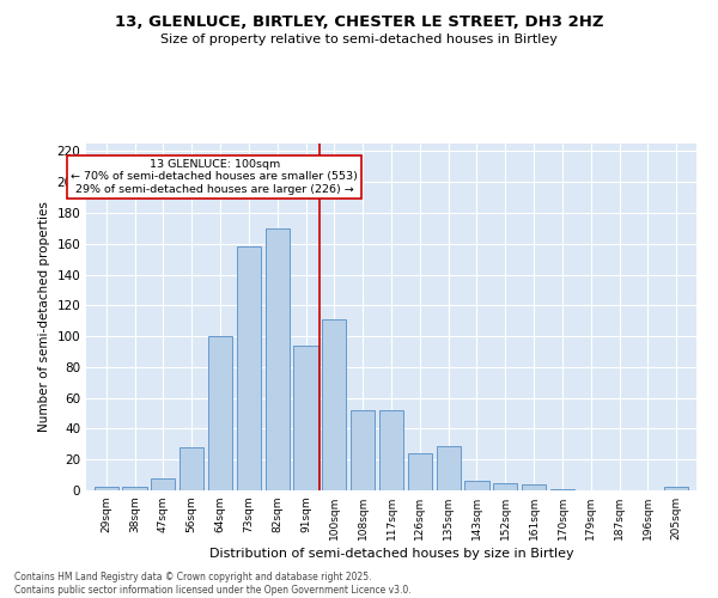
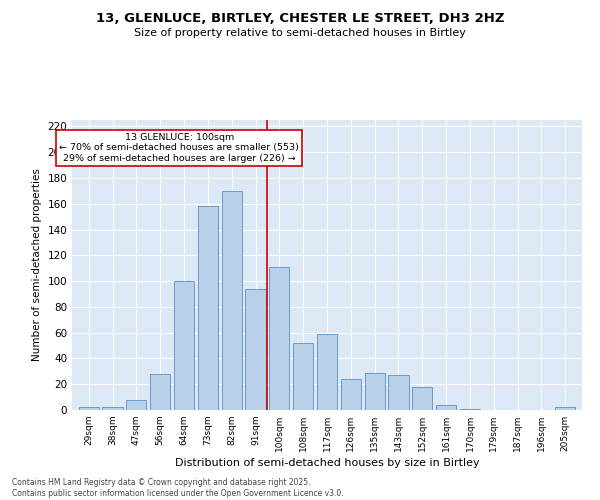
117sqm: 52 -> 59
143sqm: 6 -> 27
152sqm: 5 -> 18
